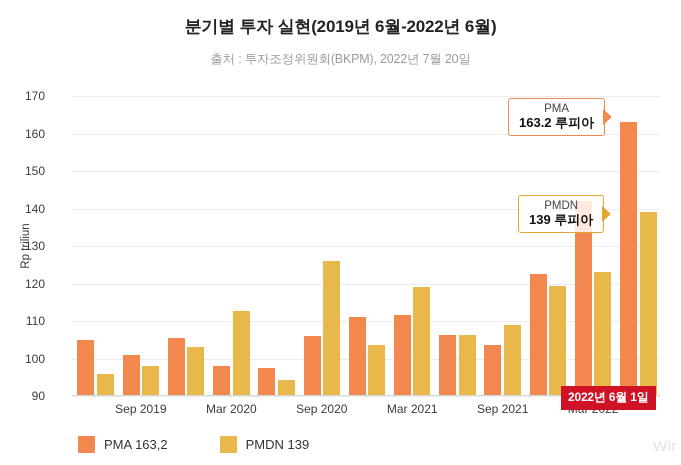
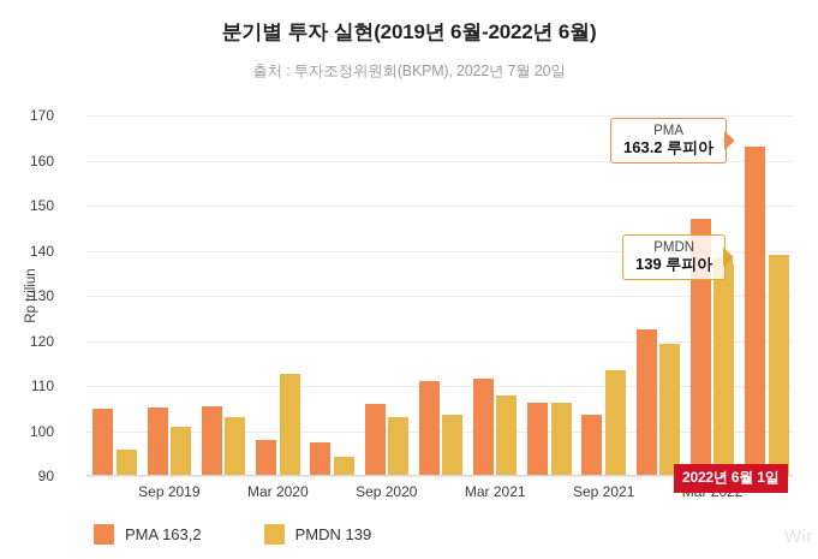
PMA/Sep 2019: 101 -> 105
PMDN/Sep 2019: 98 -> 101
PMDN/Sep 2020: 126 -> 103
PMDN/Mar 2021: 119 -> 108
PMDN/Sep 2021: 109 -> 114
PMA/Mar 2022: 142 -> 147
PMDN/Mar 2022: 123 -> 138
